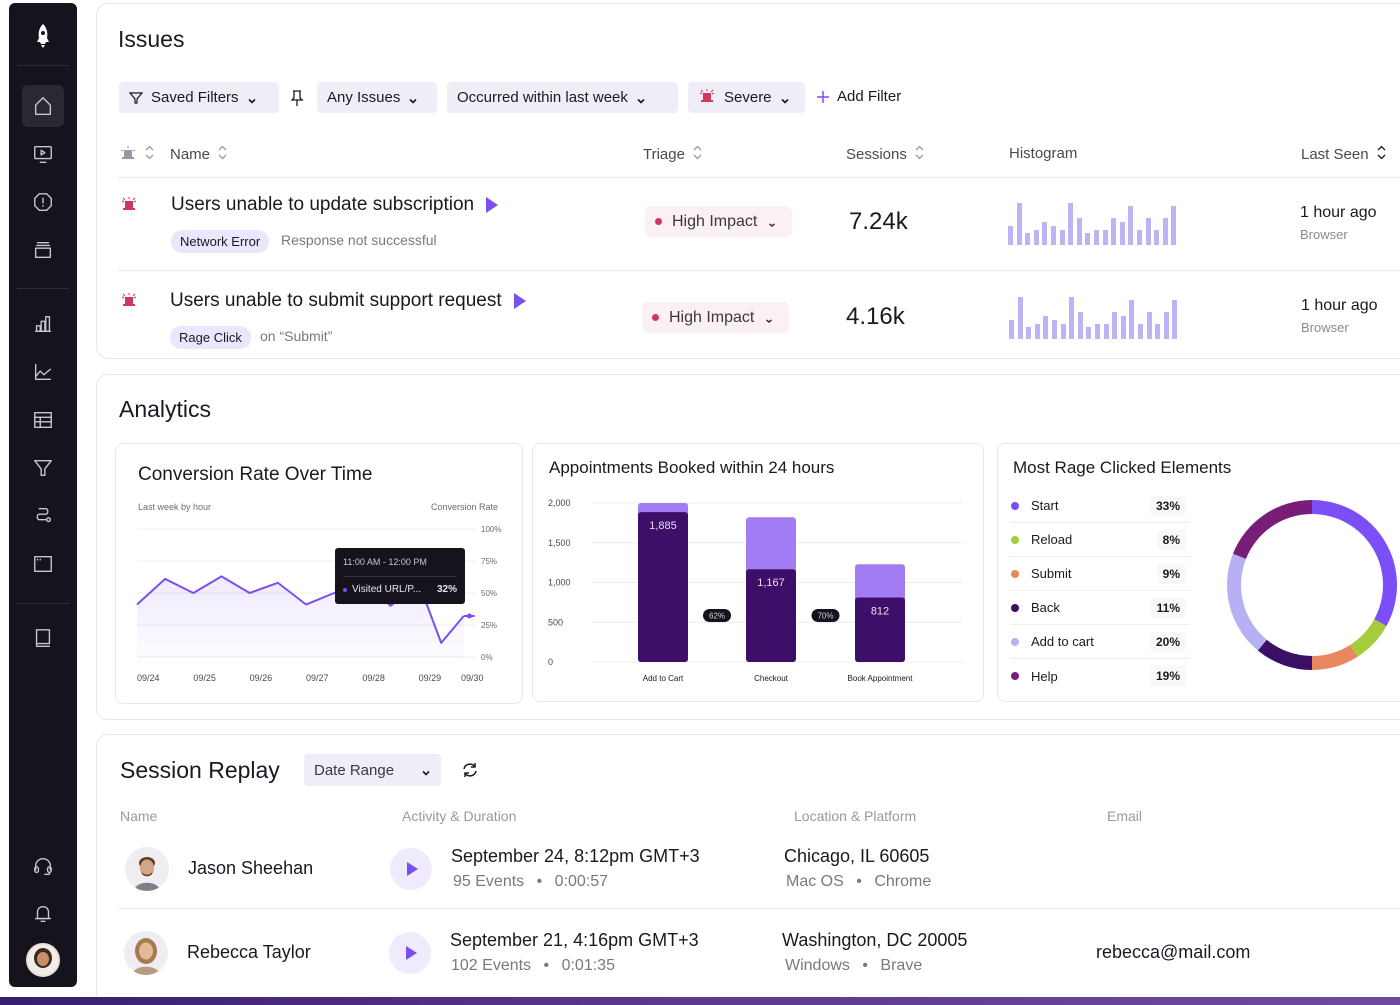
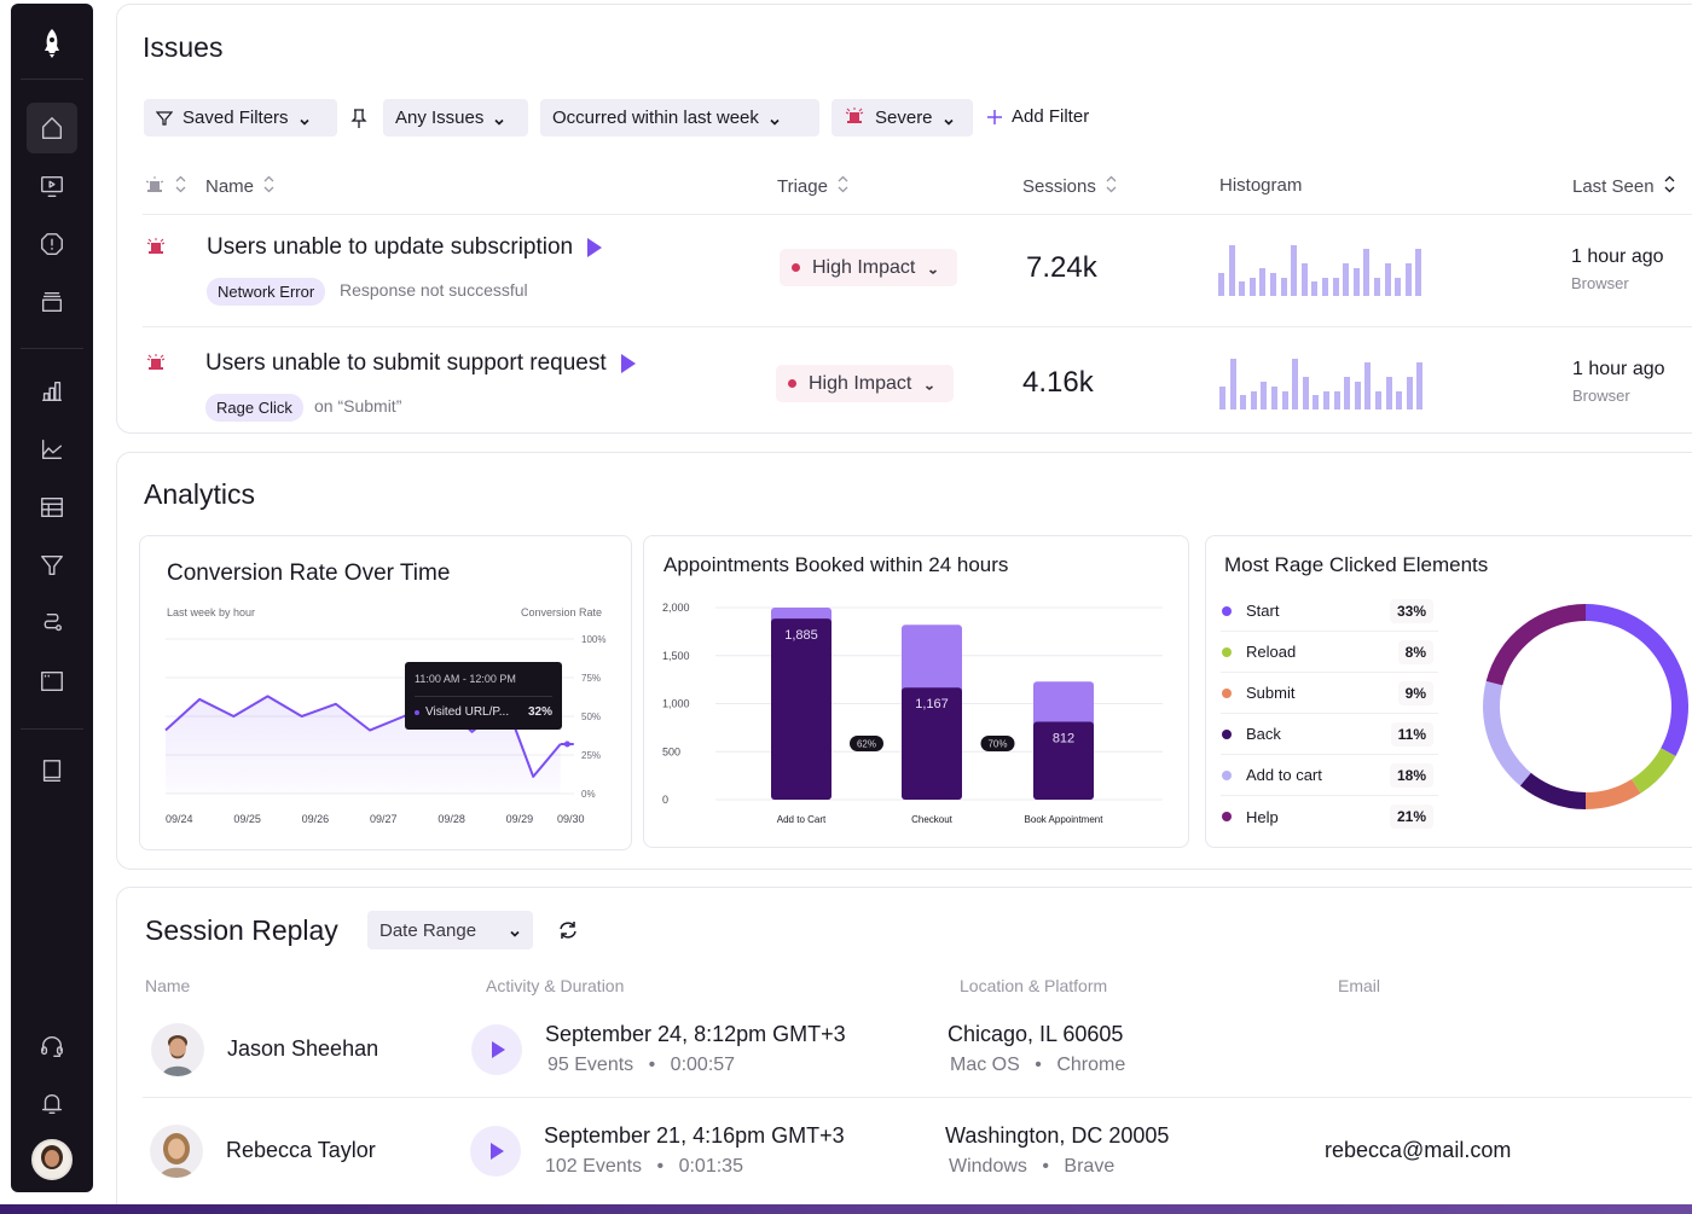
Most Rage Clicked Elements/Add to cart: 20% -> 18%
Most Rage Clicked Elements/Help: 19% -> 21%
